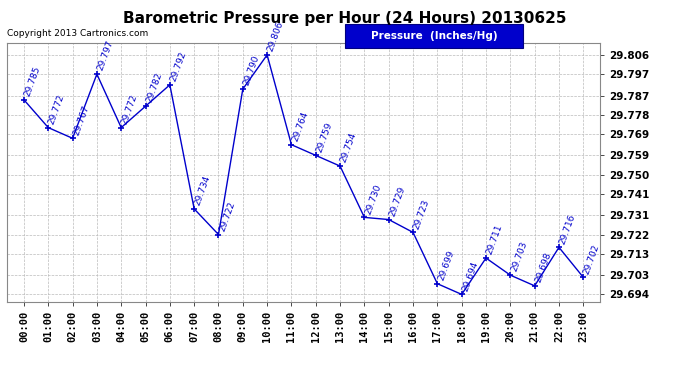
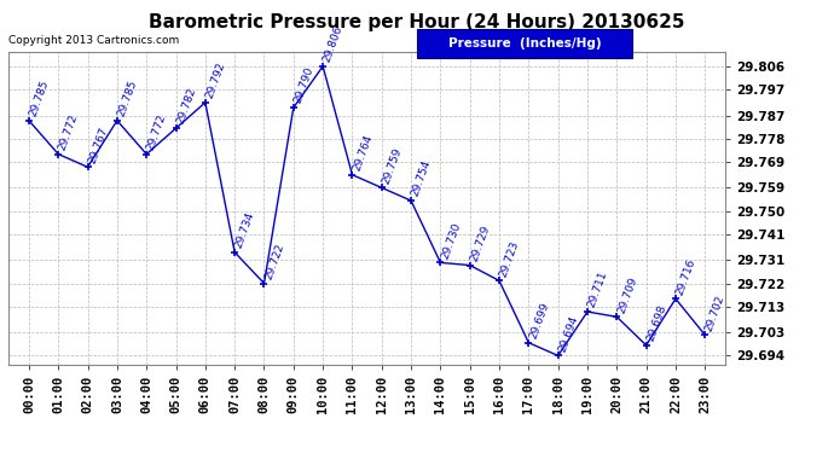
03:00: 29.797 -> 29.785
20:00: 29.703 -> 29.709
